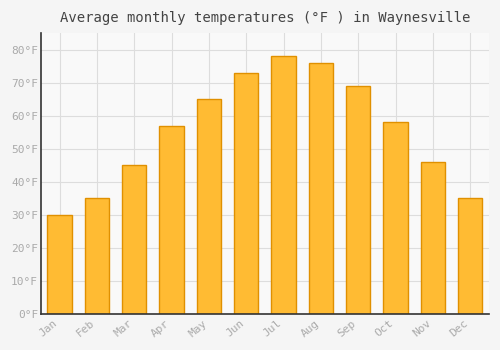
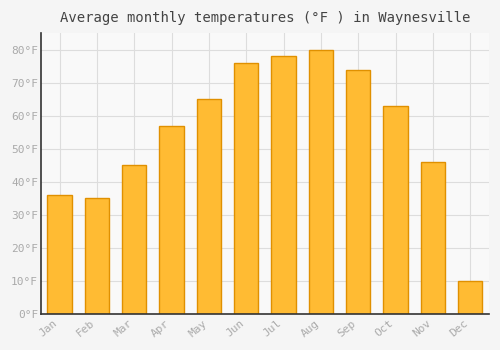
Jan: 30°F -> 36°F
Jun: 73°F -> 76°F
Aug: 76°F -> 80°F
Sep: 69°F -> 74°F
Oct: 58°F -> 63°F
Dec: 35°F -> 10°F
